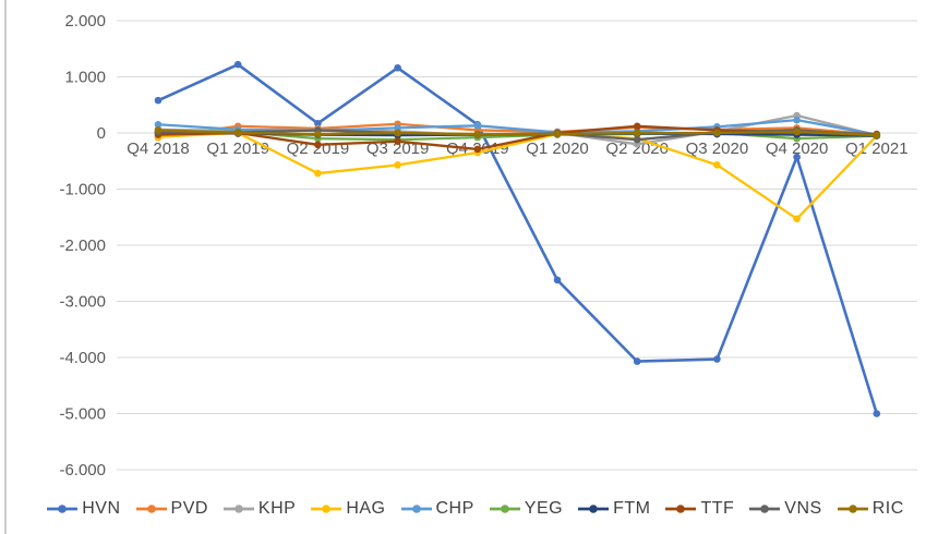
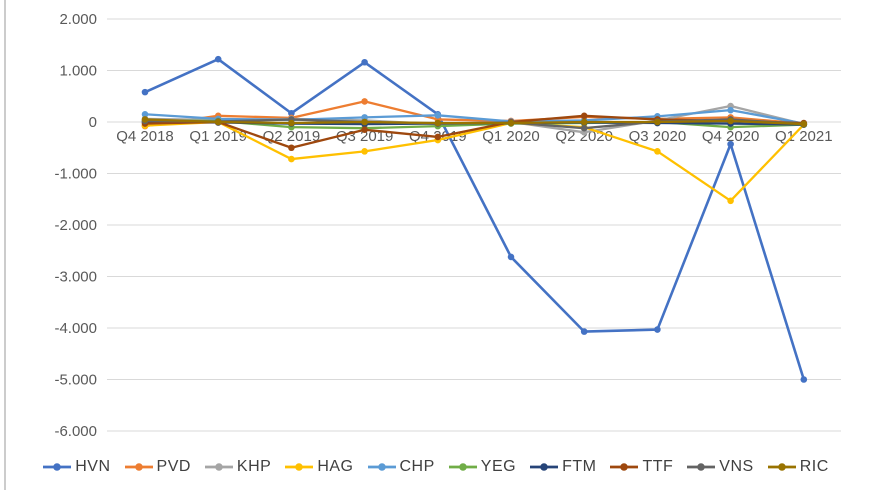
TTF/Q2 2019: -200 -> -500
PVD/Q3 2019: 200 -> 400
